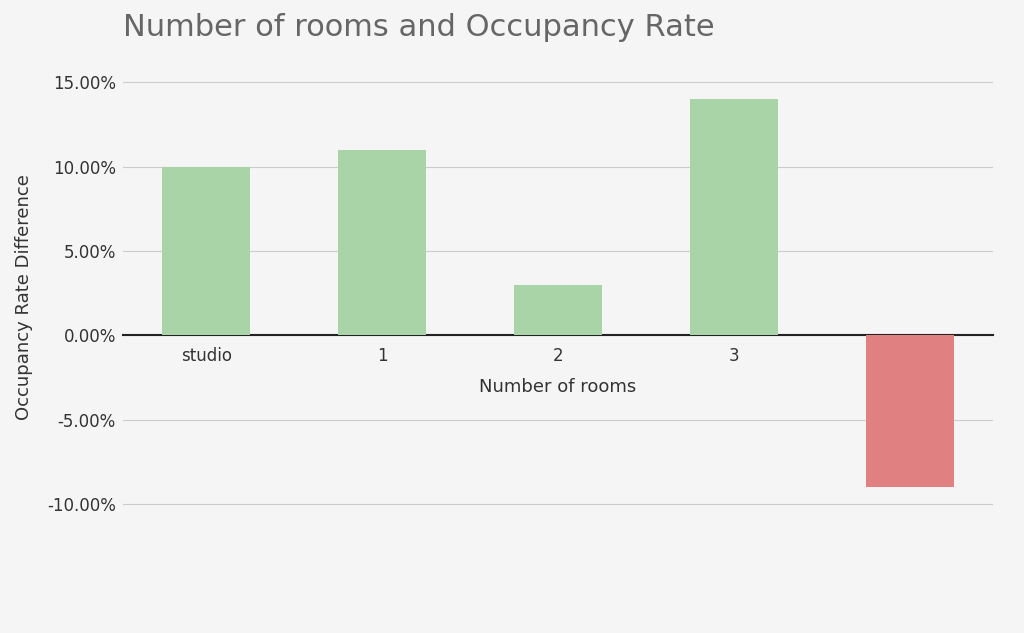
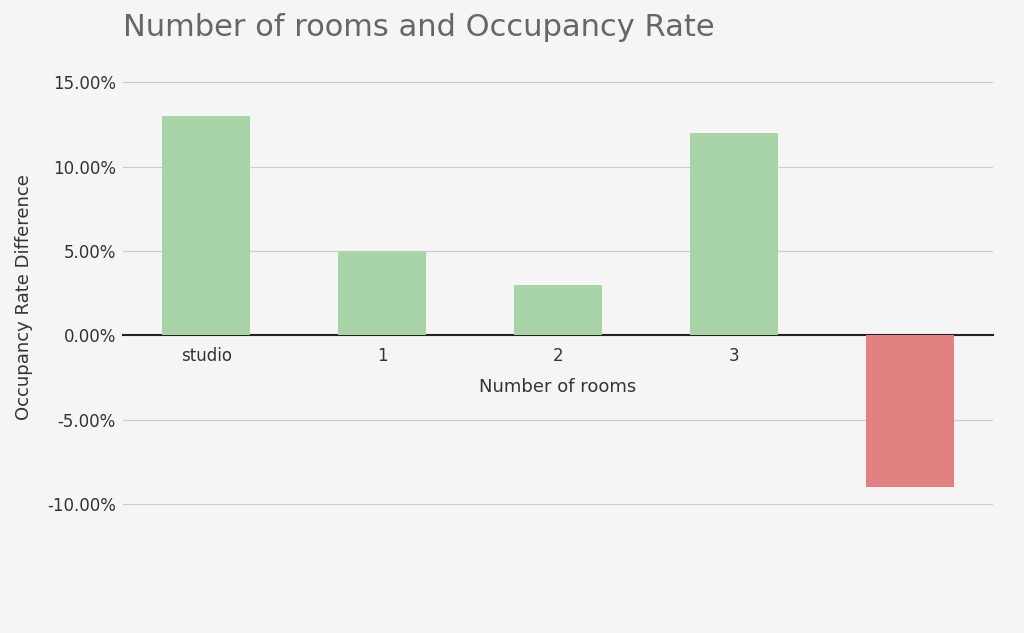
studio: 10% -> 13%
1: 11% -> 5%
3: 14% -> 12%
